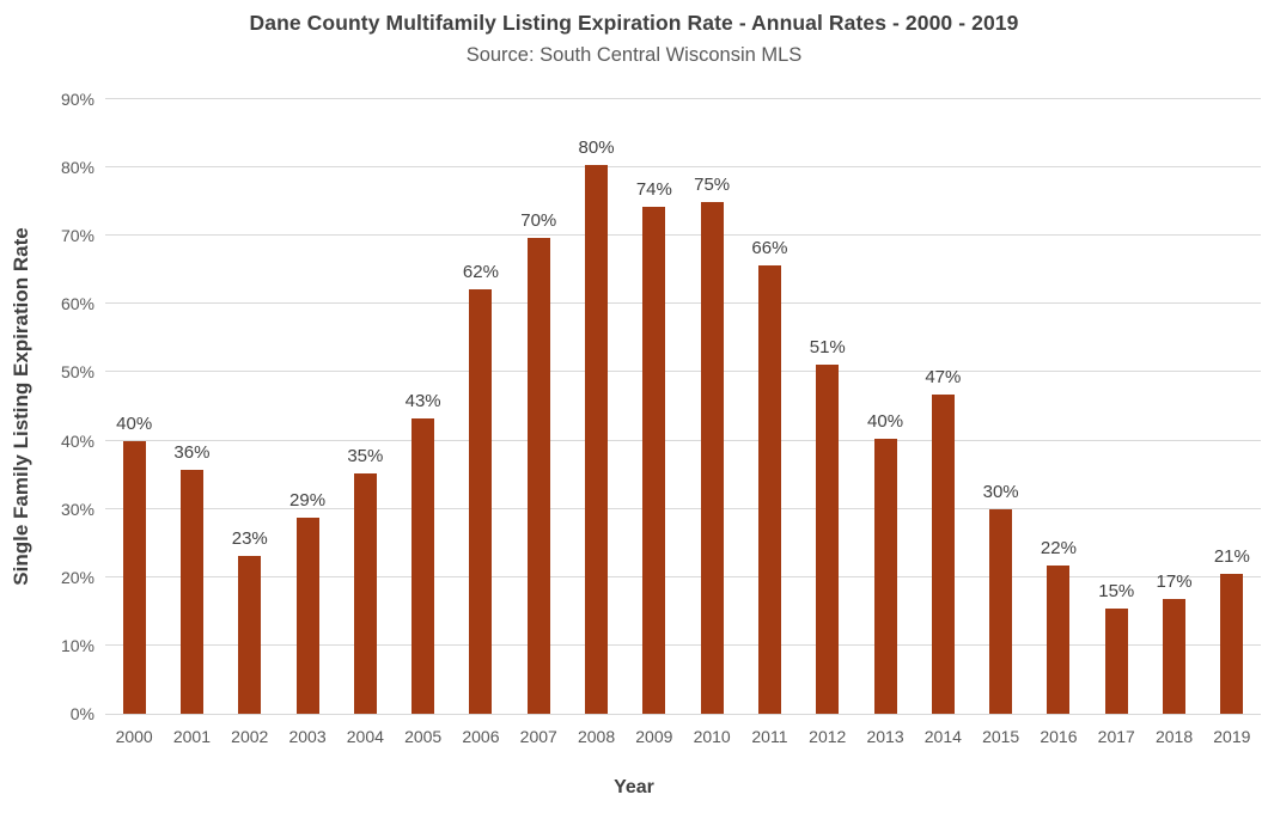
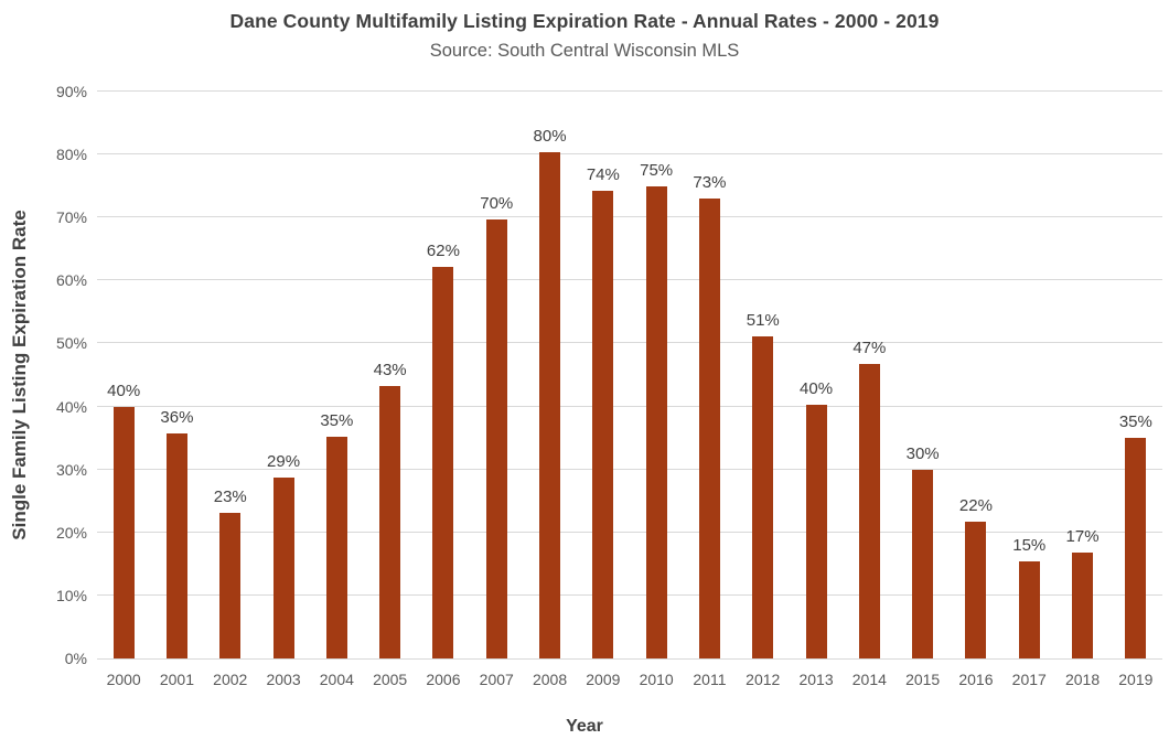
2011: 66% -> 73%
2019: 21% -> 35%
